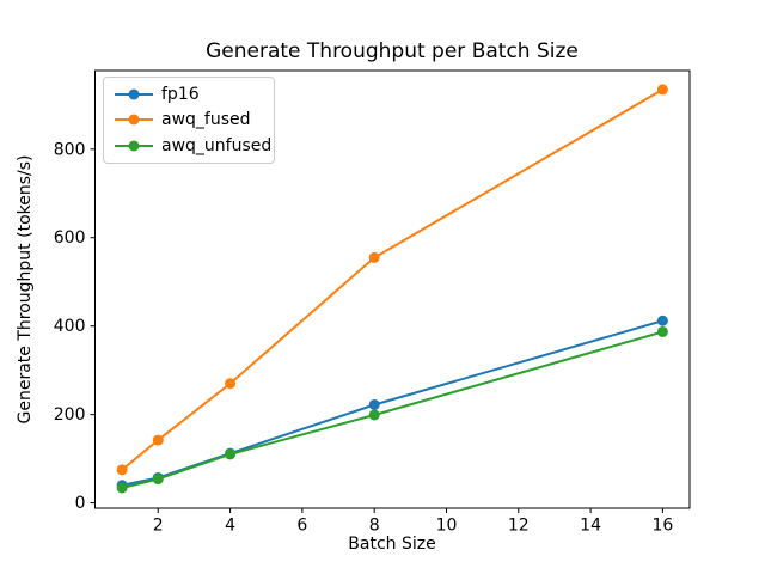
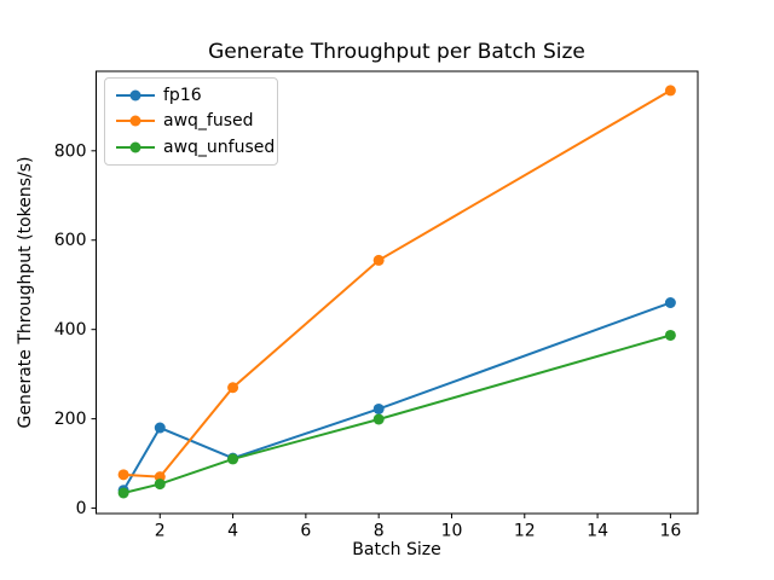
fp16/2: 60 -> 180
awq_fused/2: 140 -> 70
fp16/16: 410 -> 460
